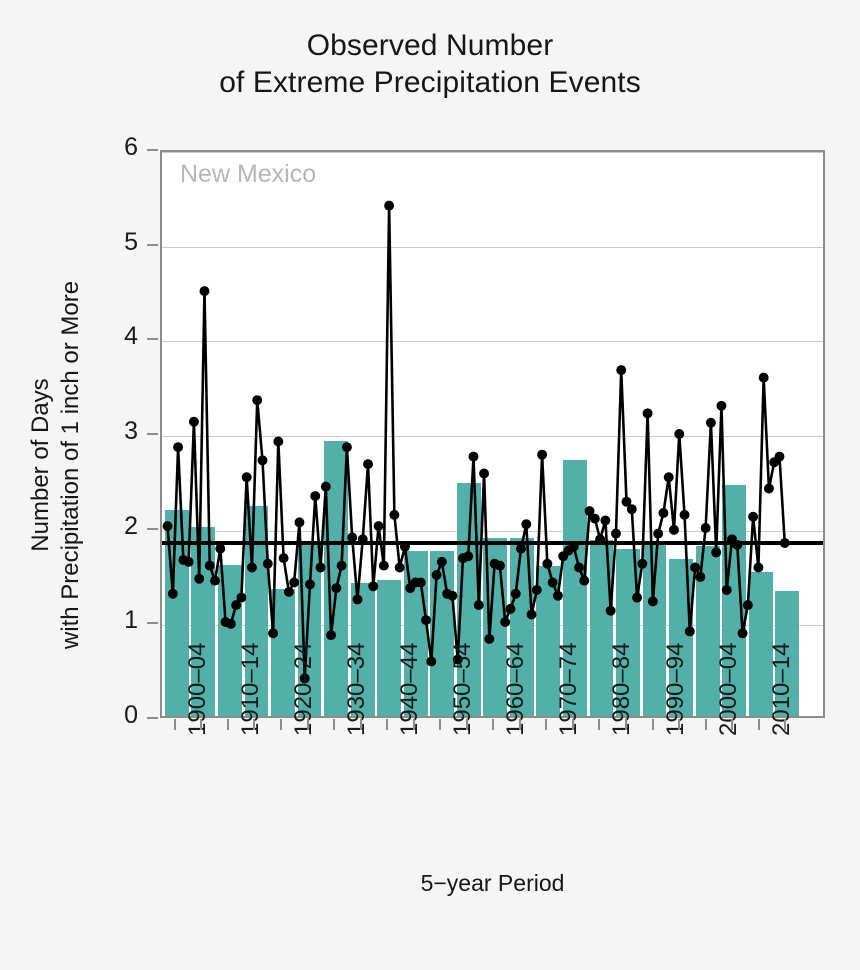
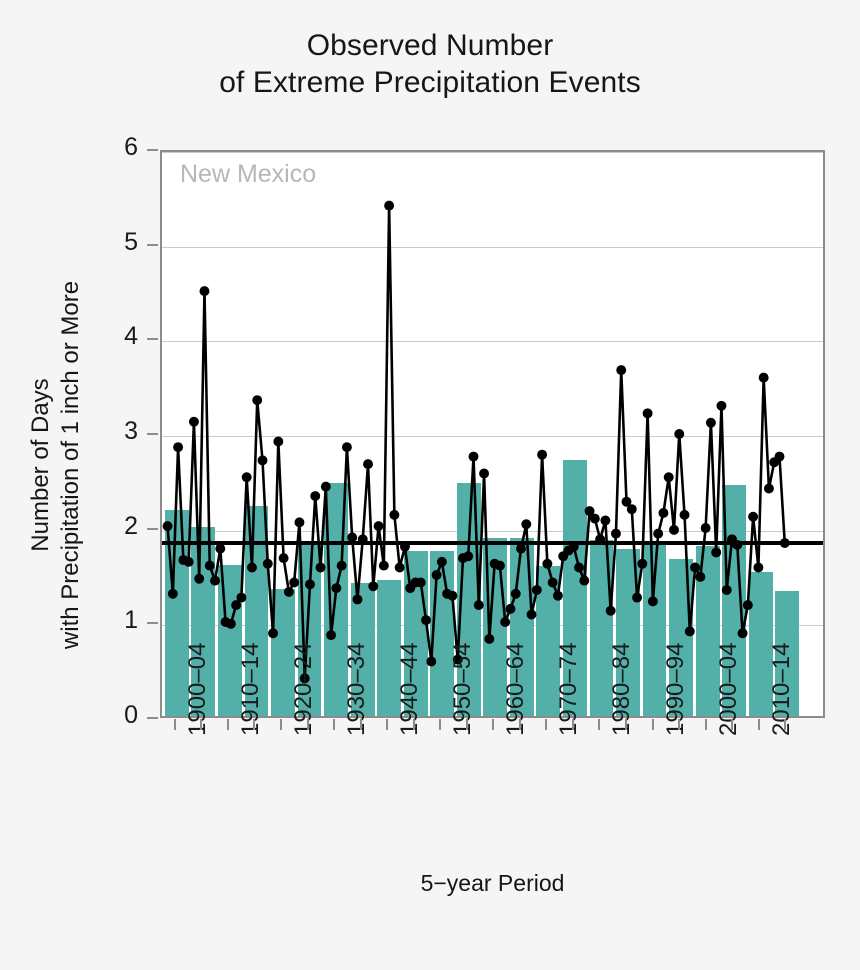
1930–34: 2.9 -> 2.5
